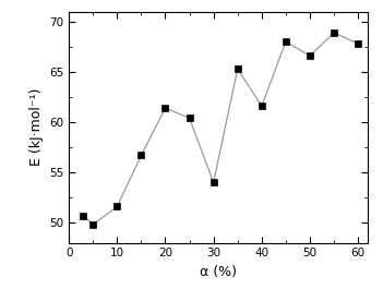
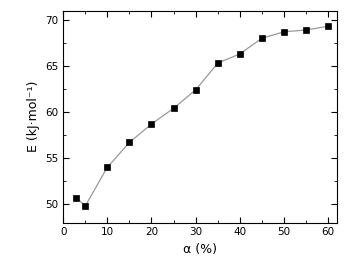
10: 51.6 -> 54.0
20: 61.4 -> 58.7
30: 54.0 -> 62.4
40: 61.6 -> 66.3
50: 66.6 -> 68.7
60: 67.8 -> 69.3
